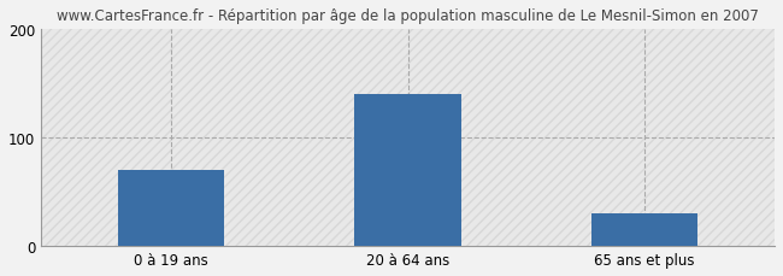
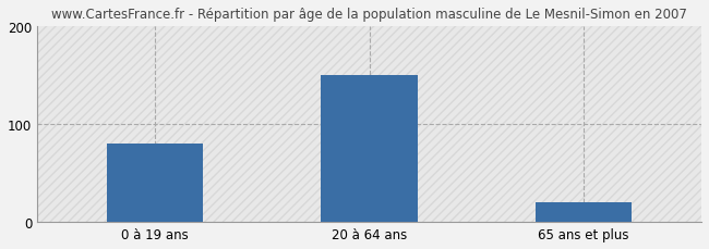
0 à 19 ans: 70 -> 80
20 à 64 ans: 140 -> 150
65 ans et plus: 30 -> 20
